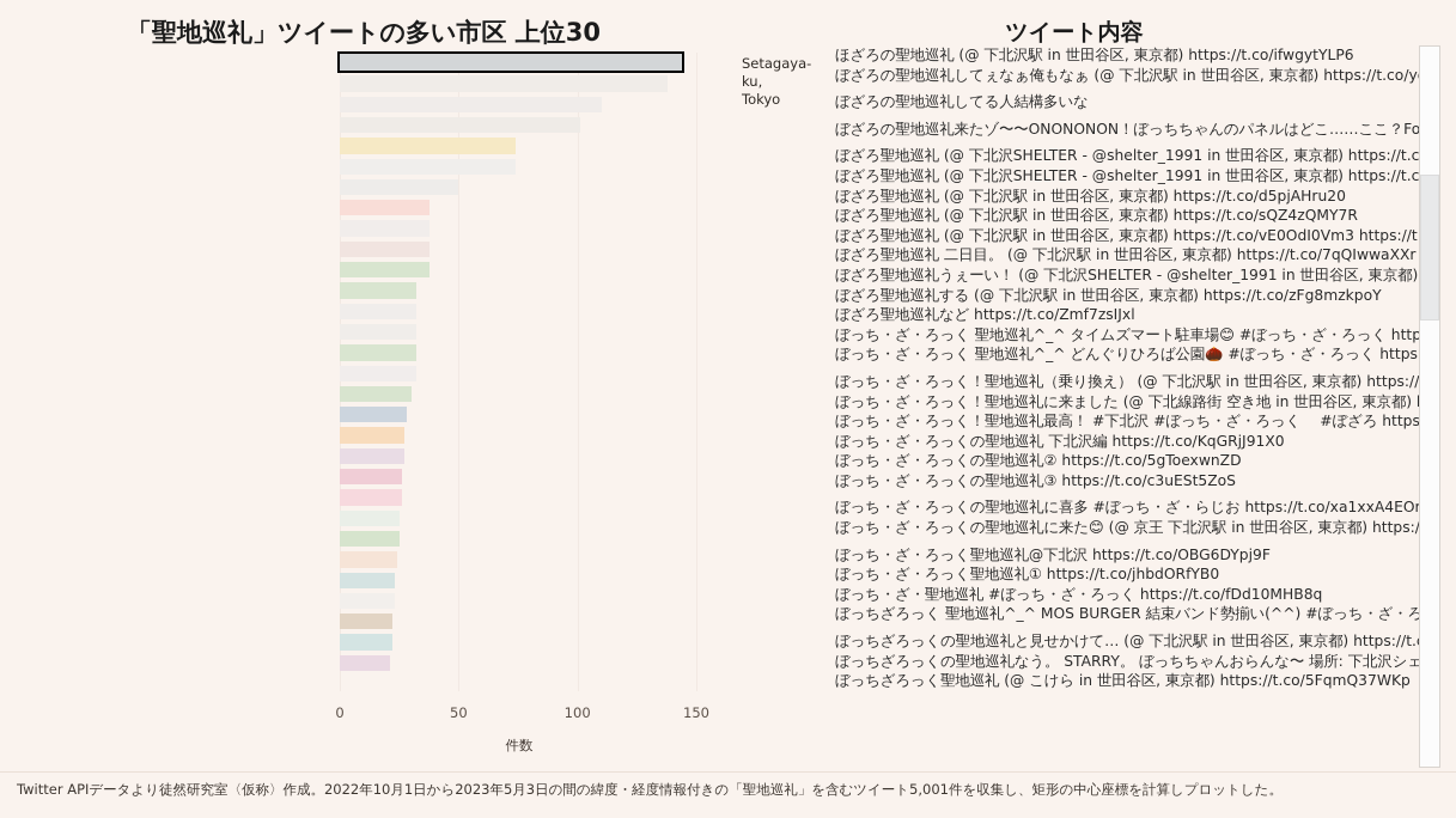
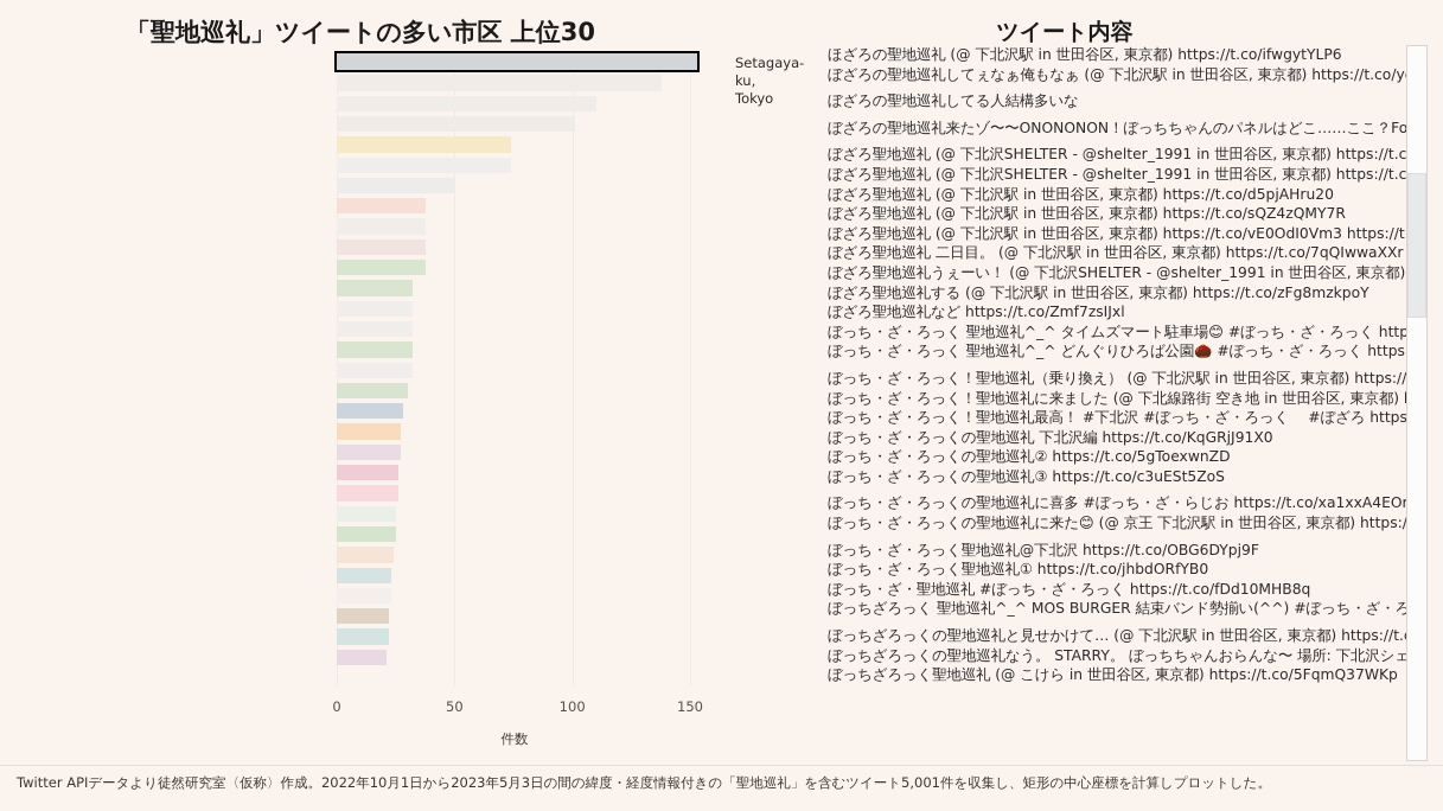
Setagaya-ku, Tokyo: 144 -> 153
